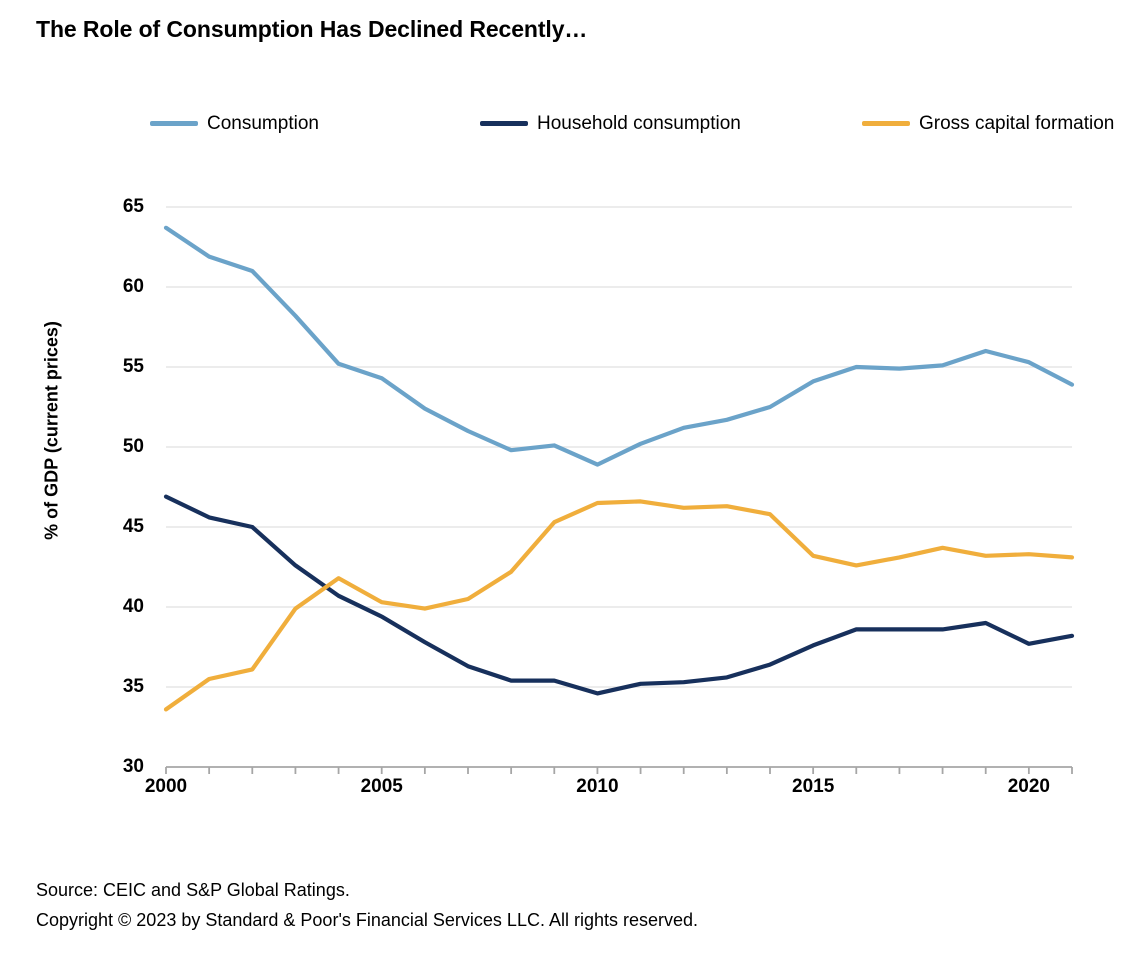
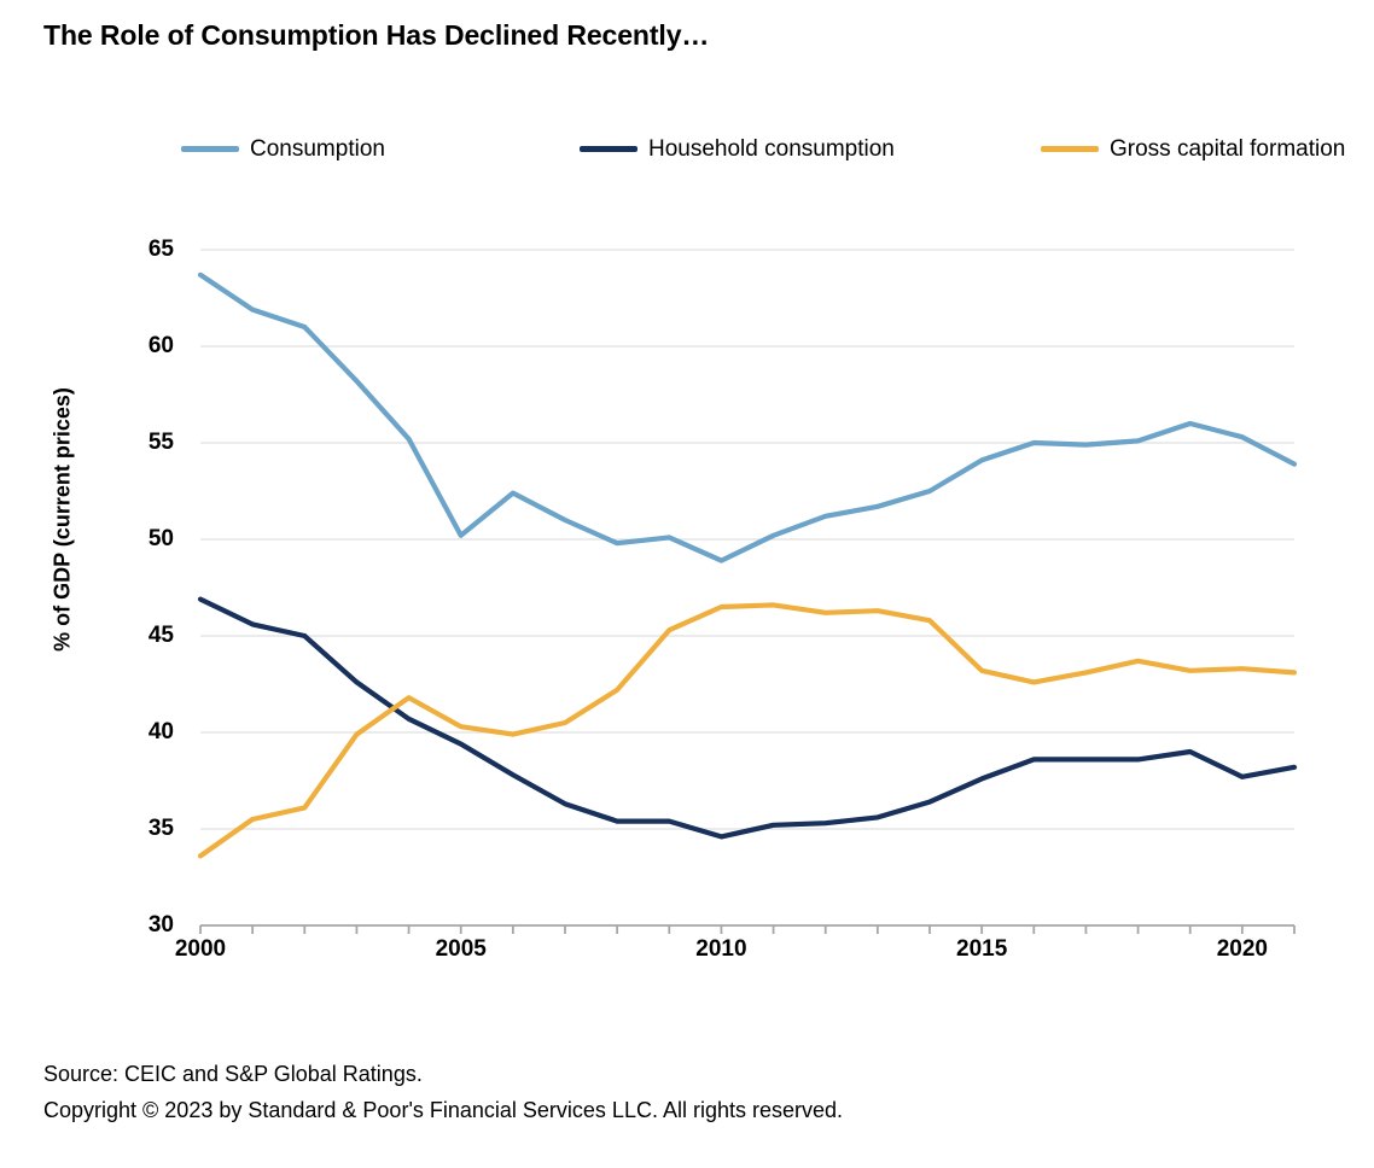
Consumption/2005: 54.3 -> 50.2
